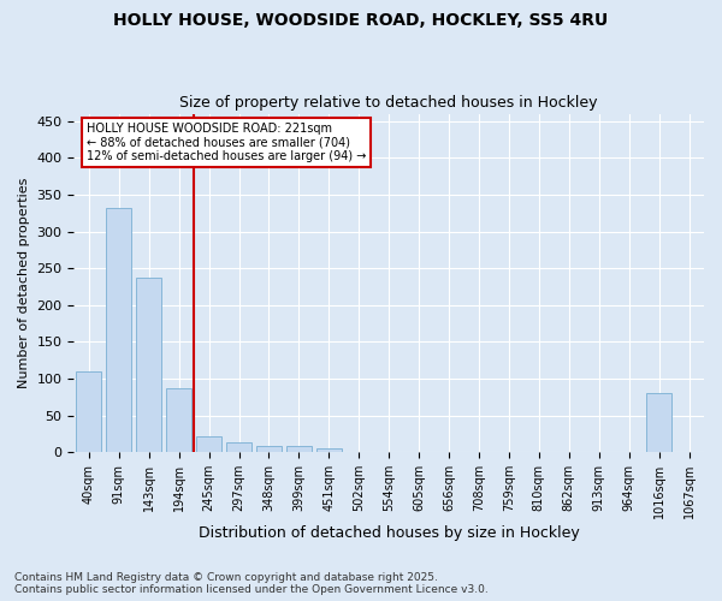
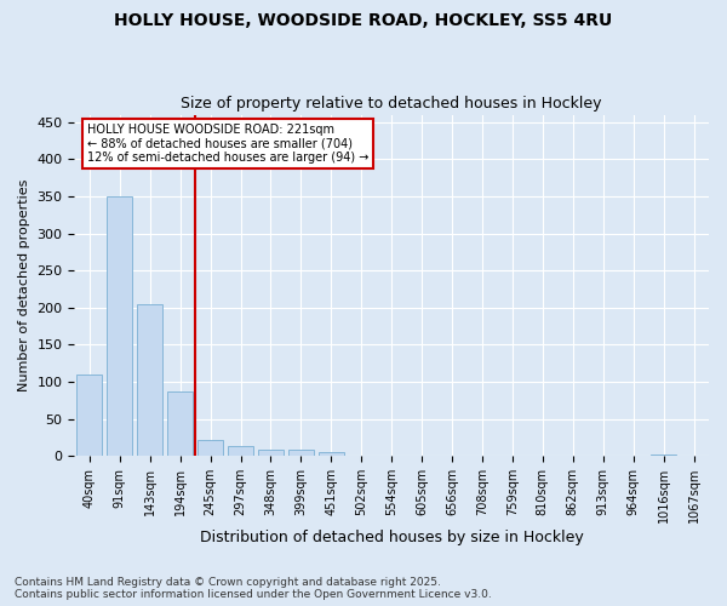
91sqm: 332 -> 350
143sqm: 238 -> 205
1016sqm: 80 -> 3
